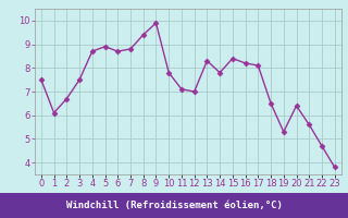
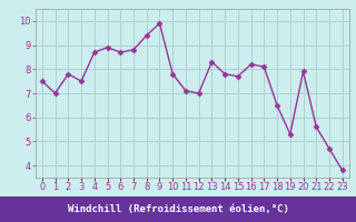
1: 6.1 -> 7.0
2: 6.7 -> 7.8
15: 8.4 -> 7.7
20: 6.4 -> 7.9
